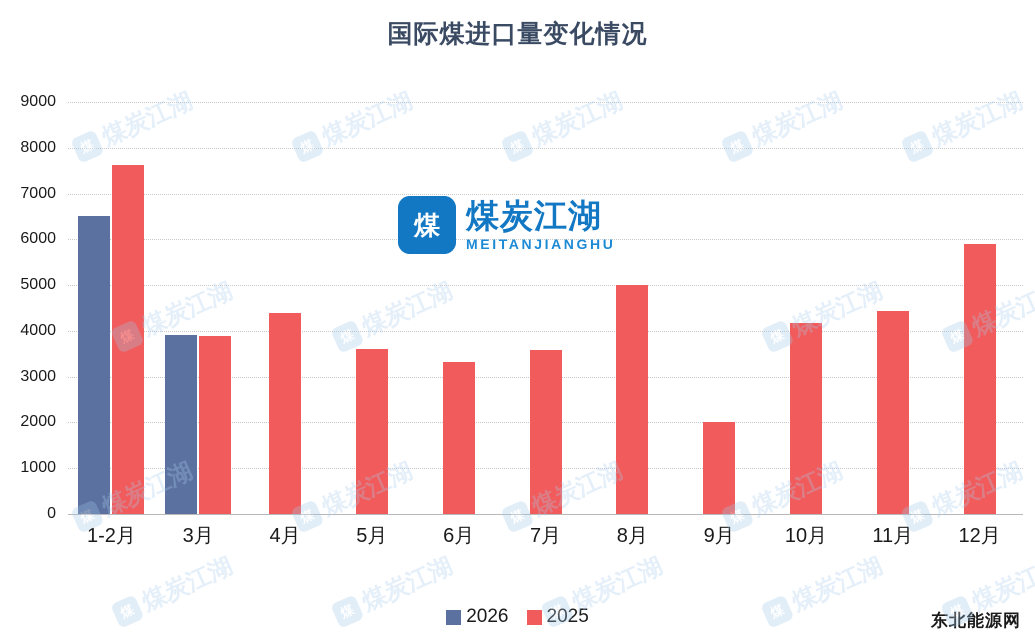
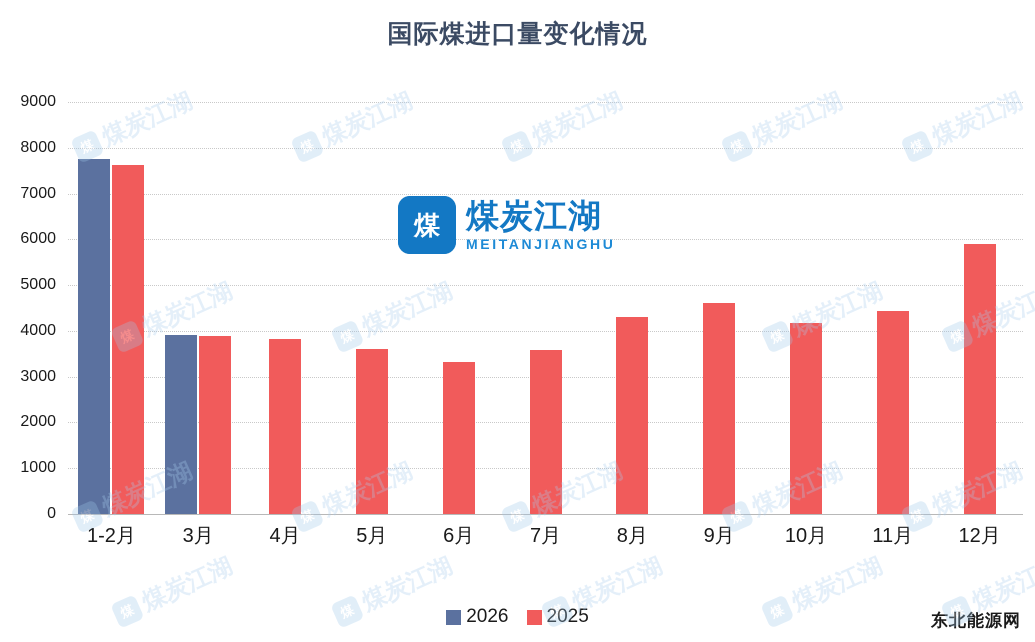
2026/1-2月: 6500 -> 7800
2025/4月: 4400 -> 3800
2025/8月: 5000 -> 4300
2025/9月: 2000 -> 4600
